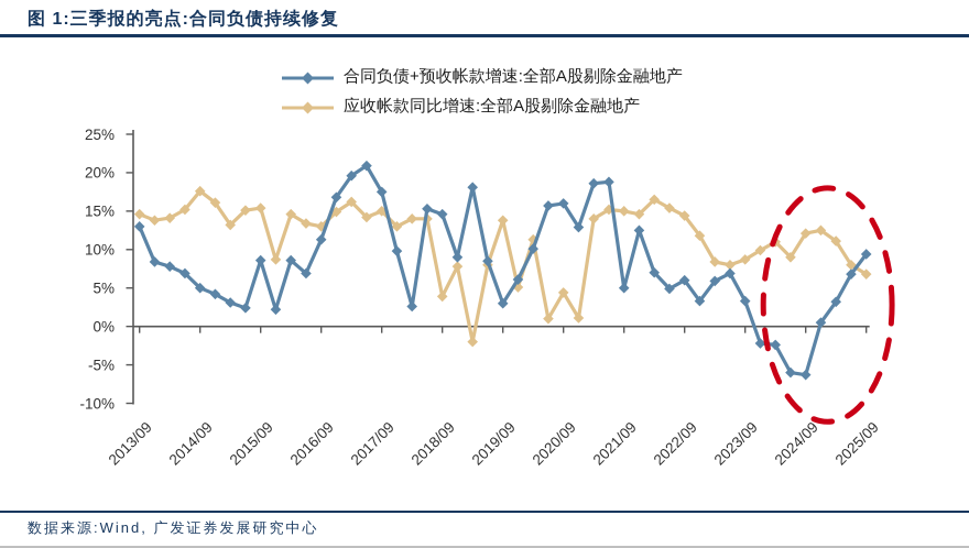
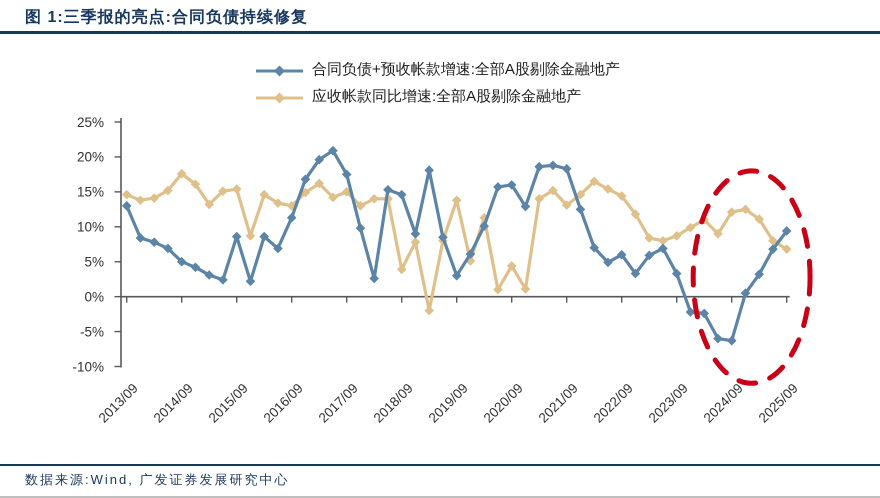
合同负债+预收帐款增速:全部A股剔除金融地产/2021/09: 5% -> 18%
应收帐款同比增速:全部A股剔除金融地产/2021/09: 15% -> 13%
